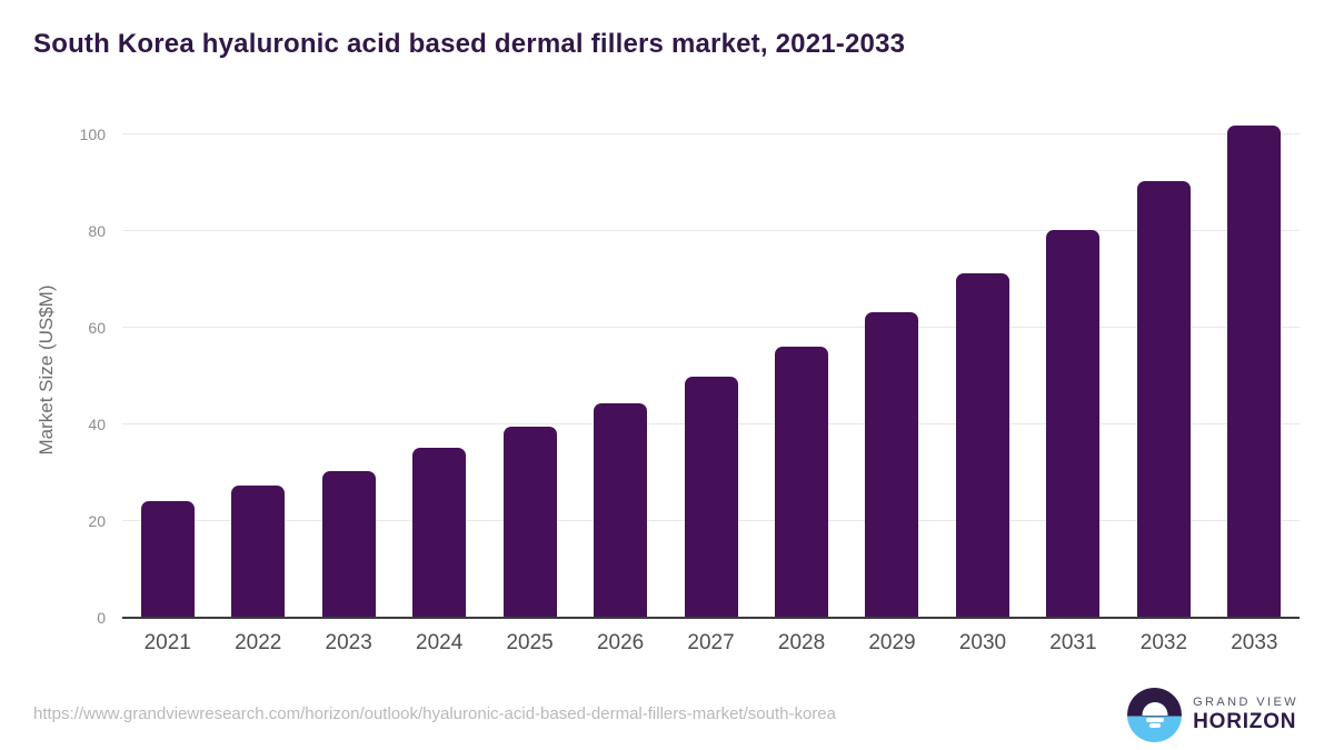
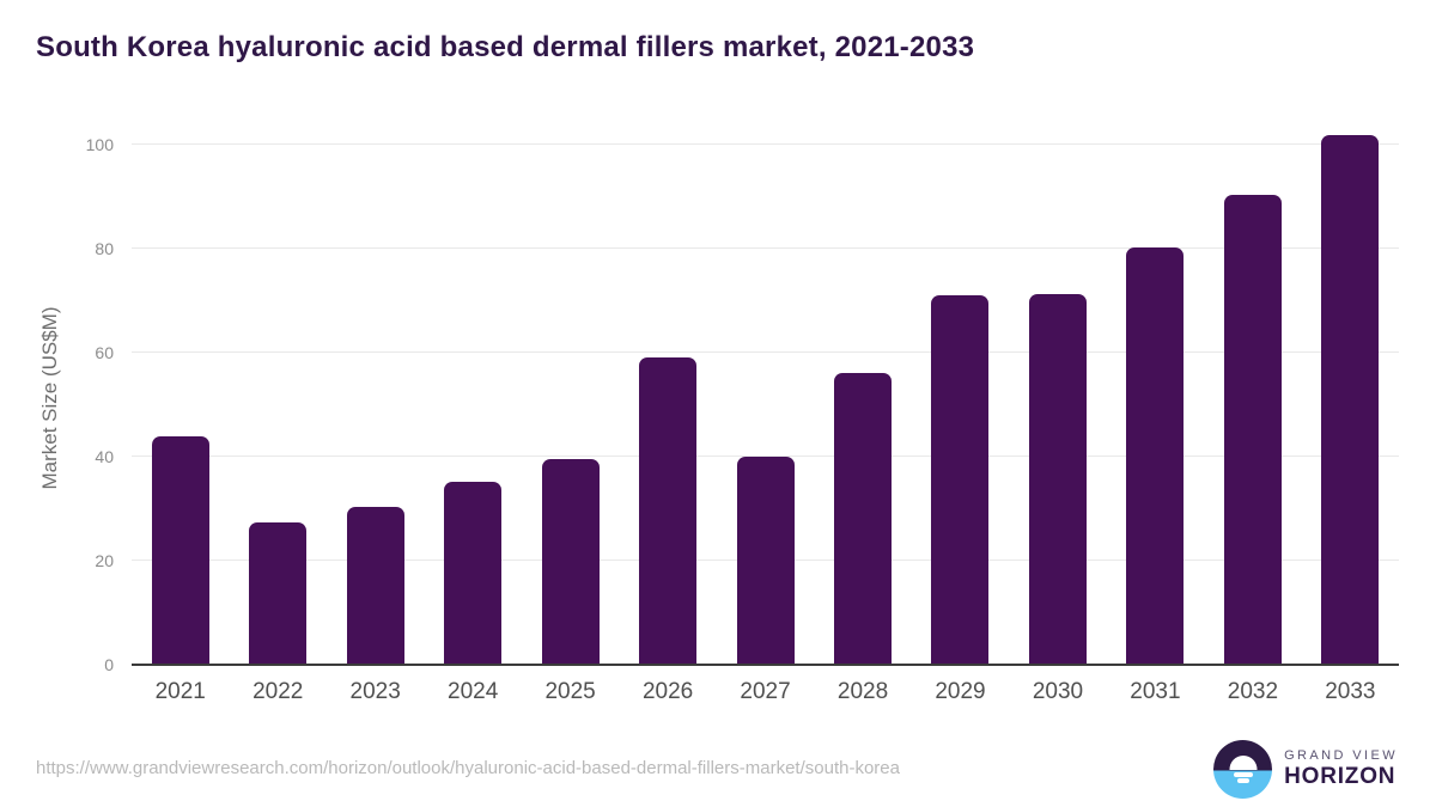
2021: 24 -> 44
2026: 44 -> 59
2027: 50 -> 40
2029: 63 -> 71
